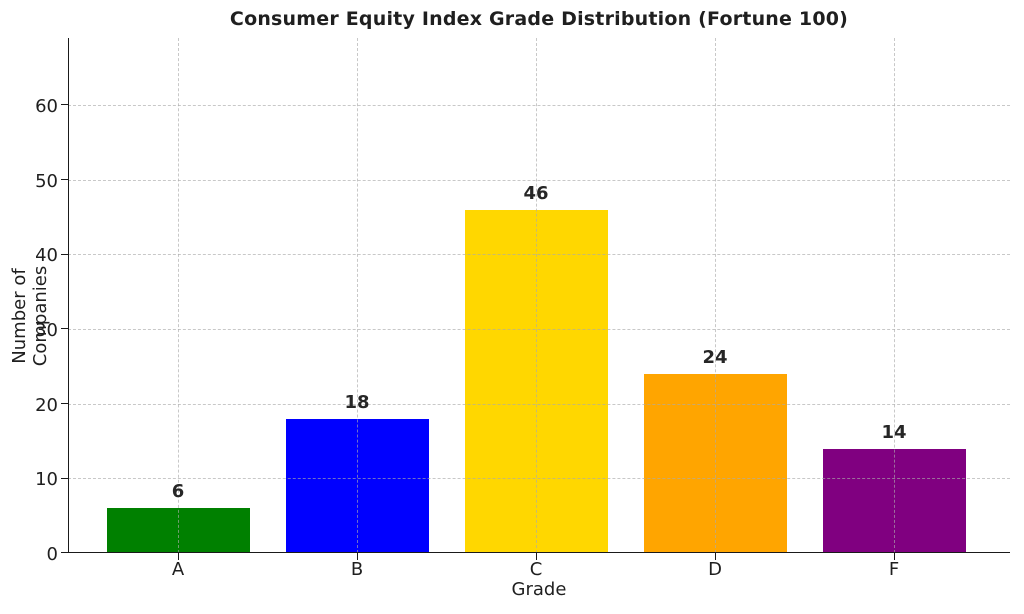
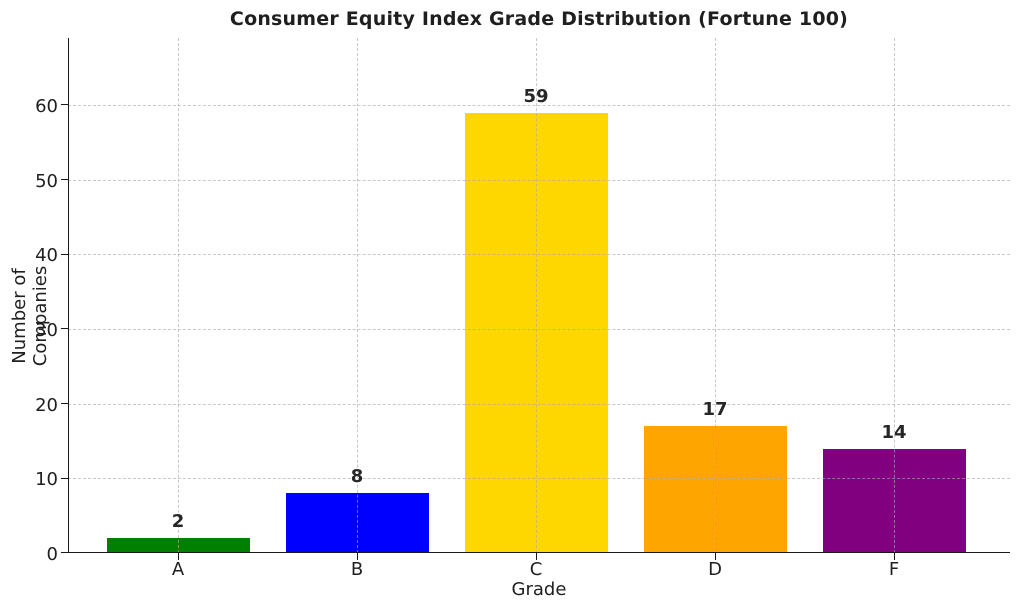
A: 6 -> 2
B: 18 -> 8
C: 46 -> 59
D: 24 -> 17
